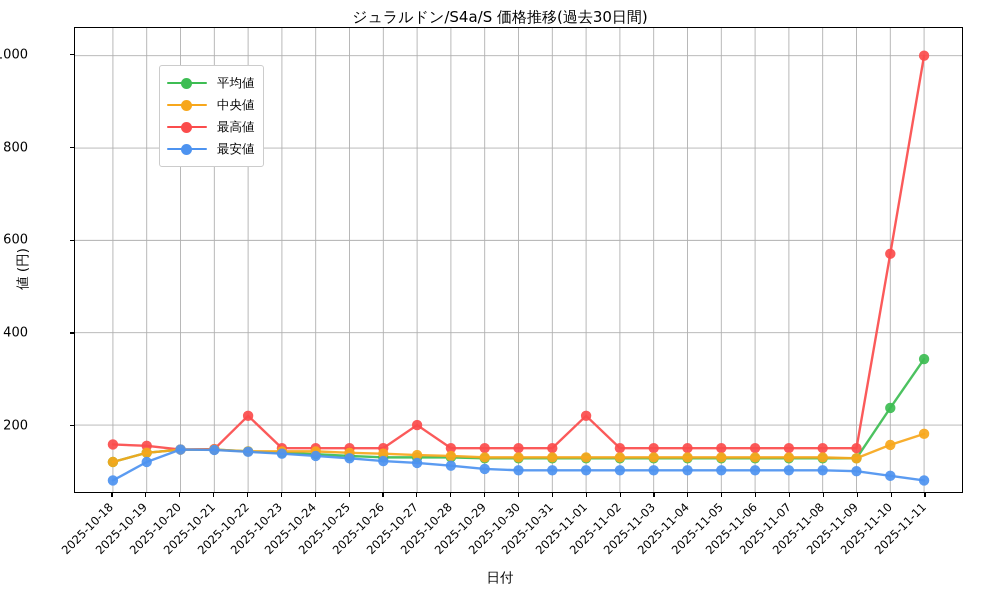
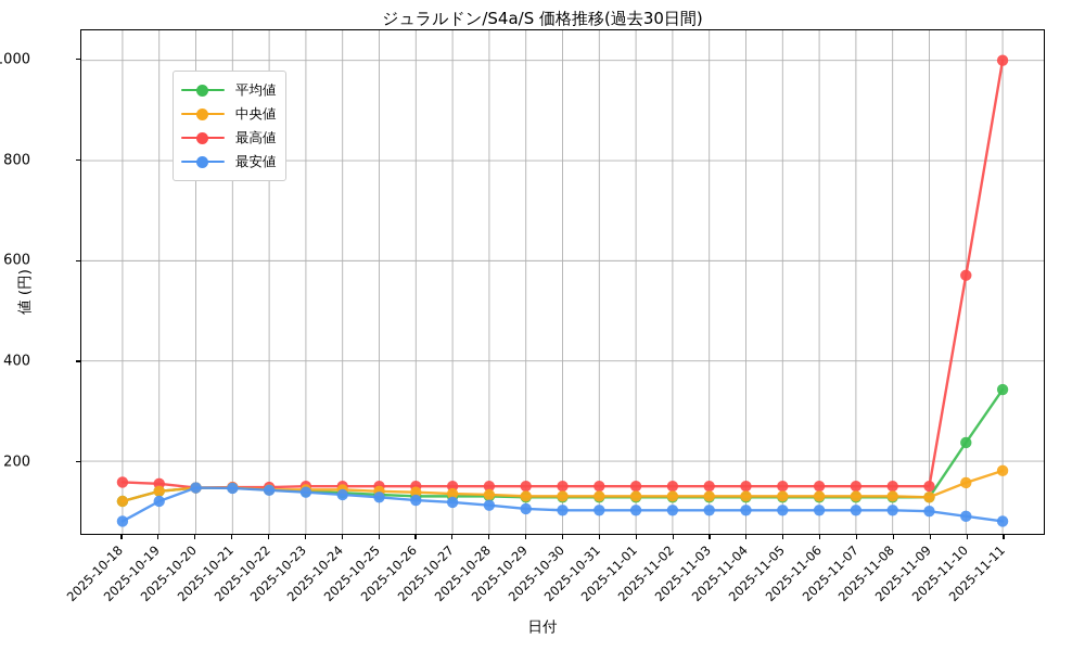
最高値/2025-10-22: 220 -> 150
最高値/2025-10-27: 200 -> 150
最高値/2025-11-01: 220 -> 150
